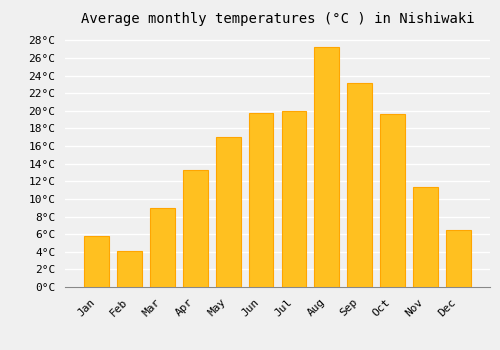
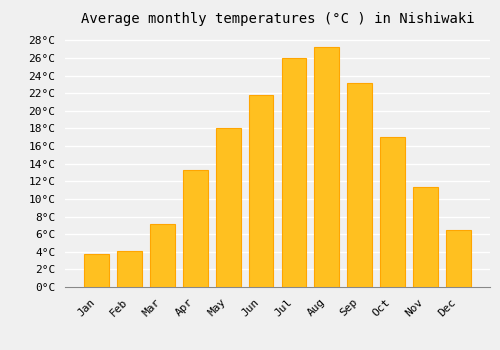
Jan: 5.8°C -> 3.7°C
Mar: 9.0°C -> 7.2°C
May: 17.0°C -> 18.0°C
Jun: 19.8°C -> 21.8°C
Jul: 20.0°C -> 26.0°C
Oct: 19.6°C -> 17.0°C
